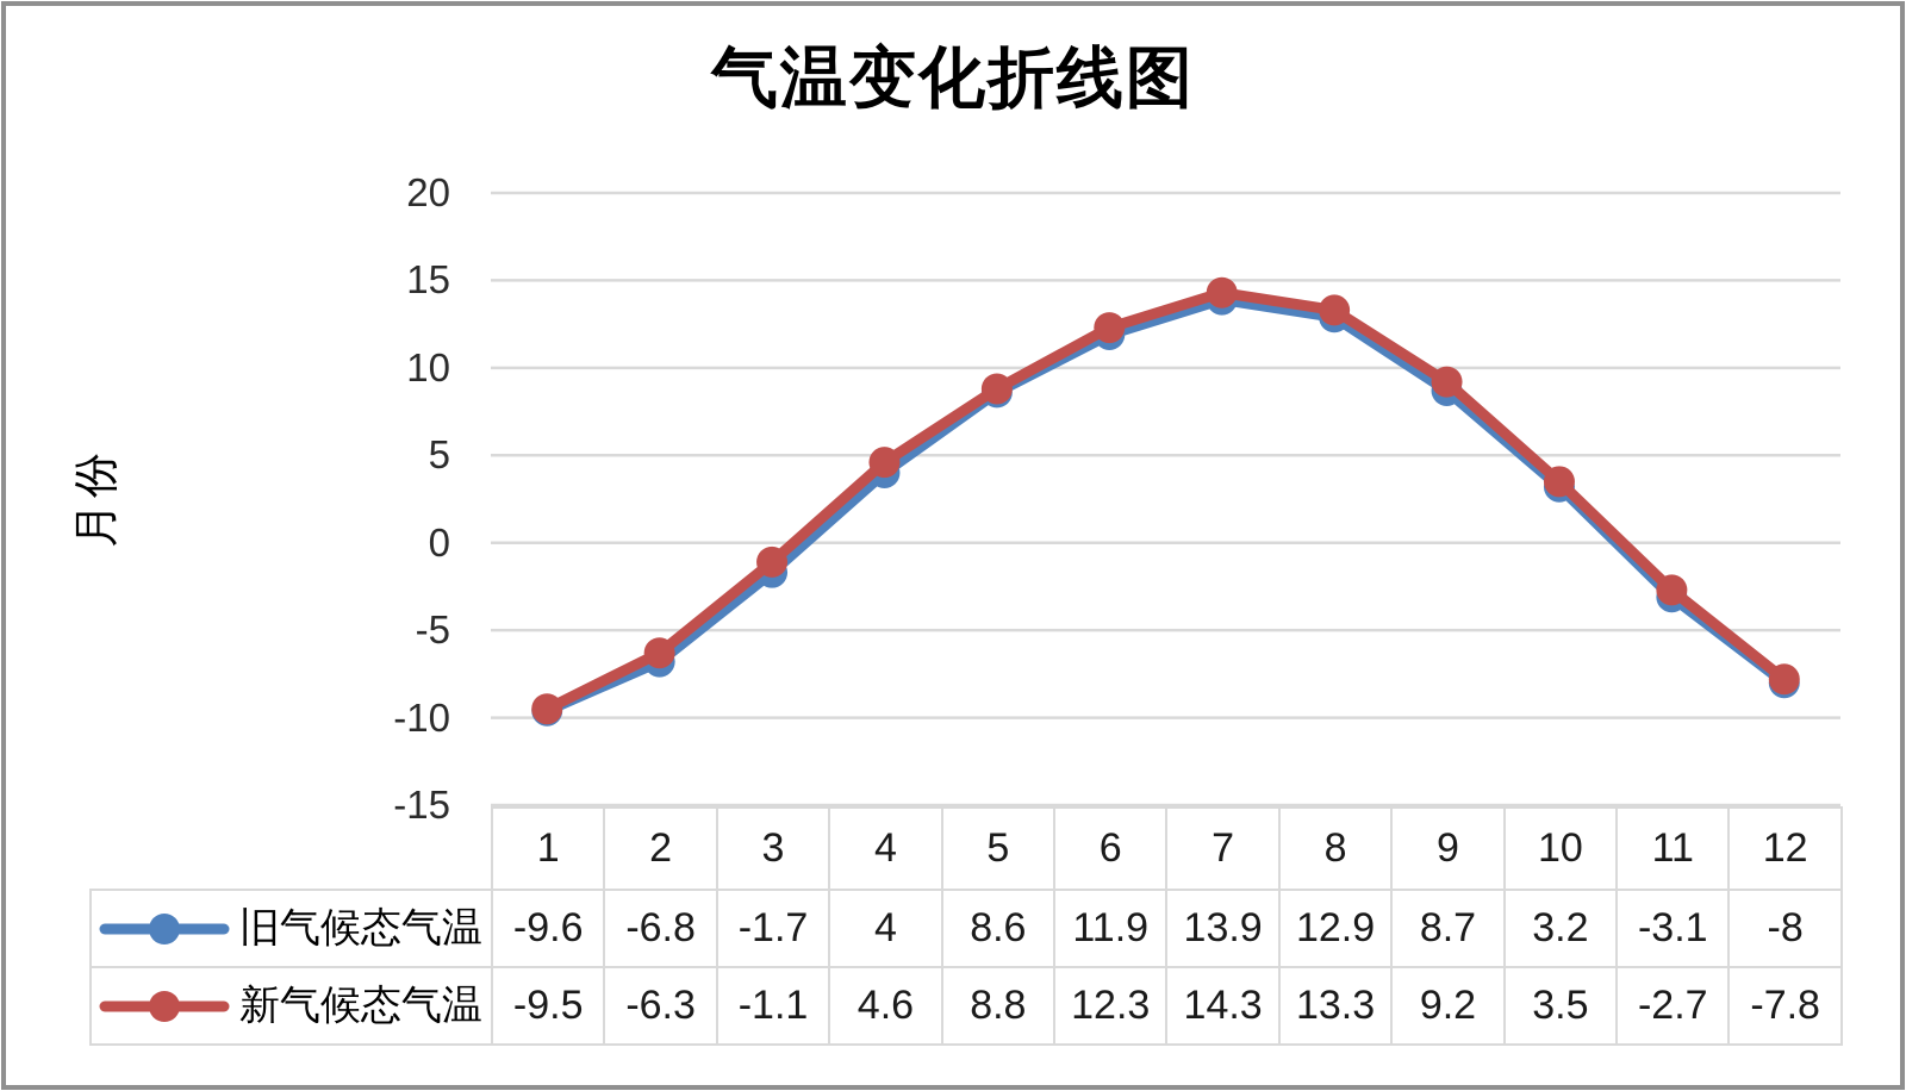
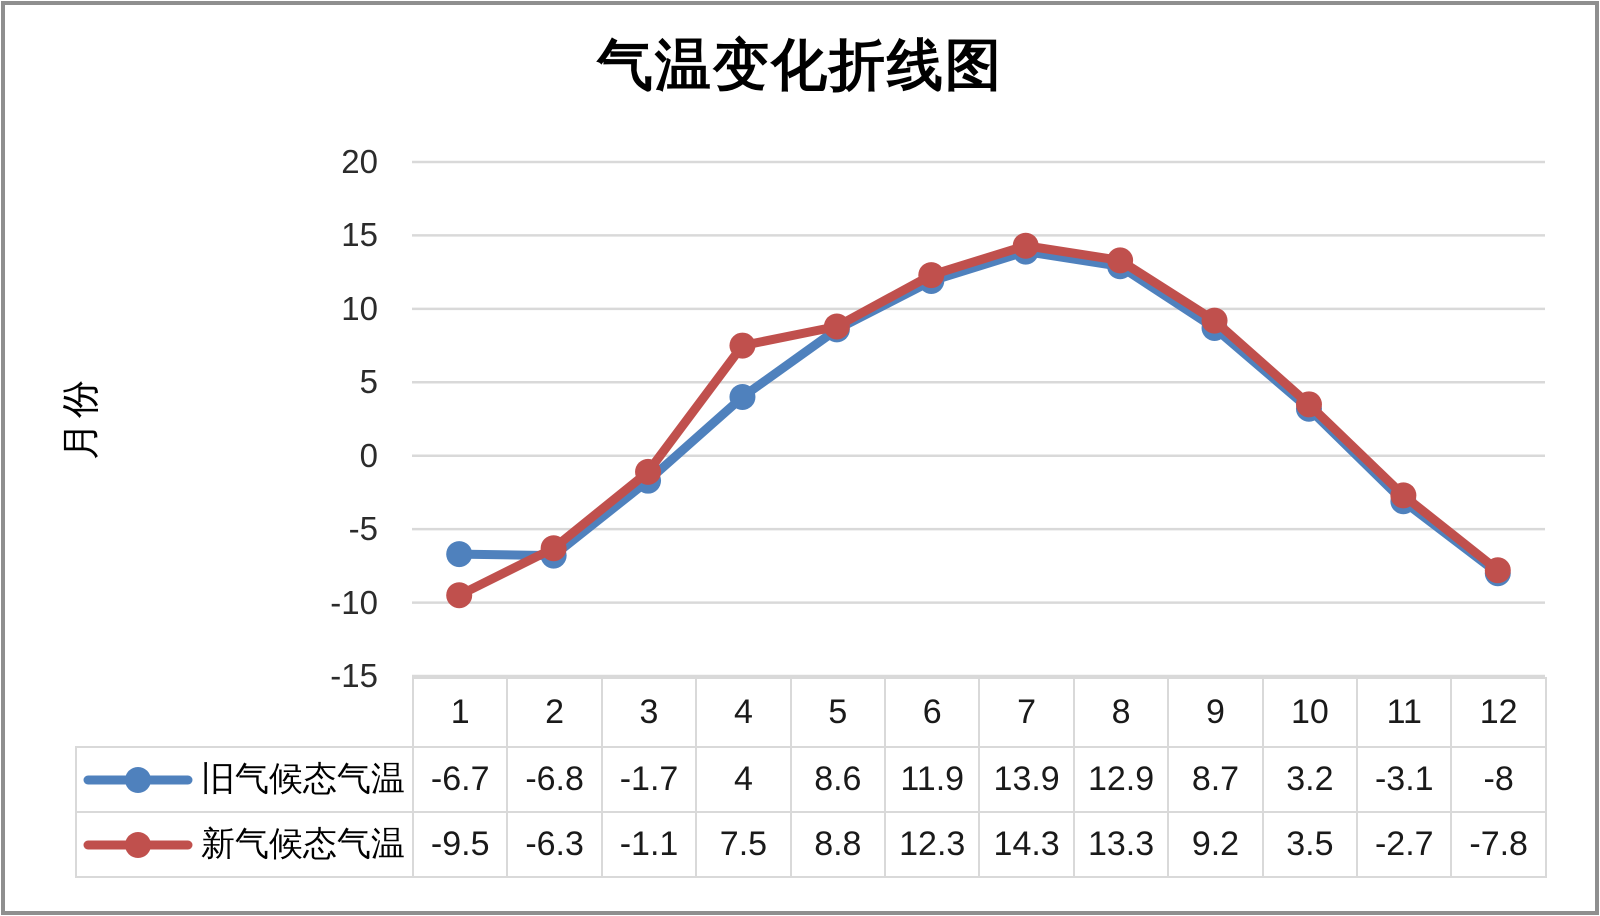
旧气候态气温/1: -9.6 -> -6.7
新气候态气温/4: 4.6 -> 7.5
